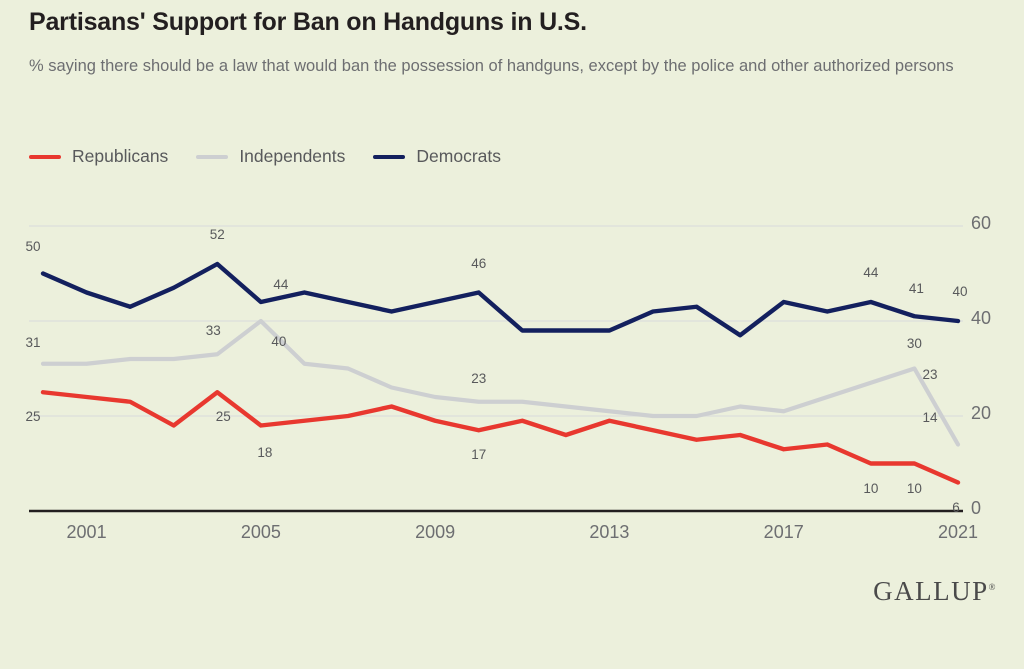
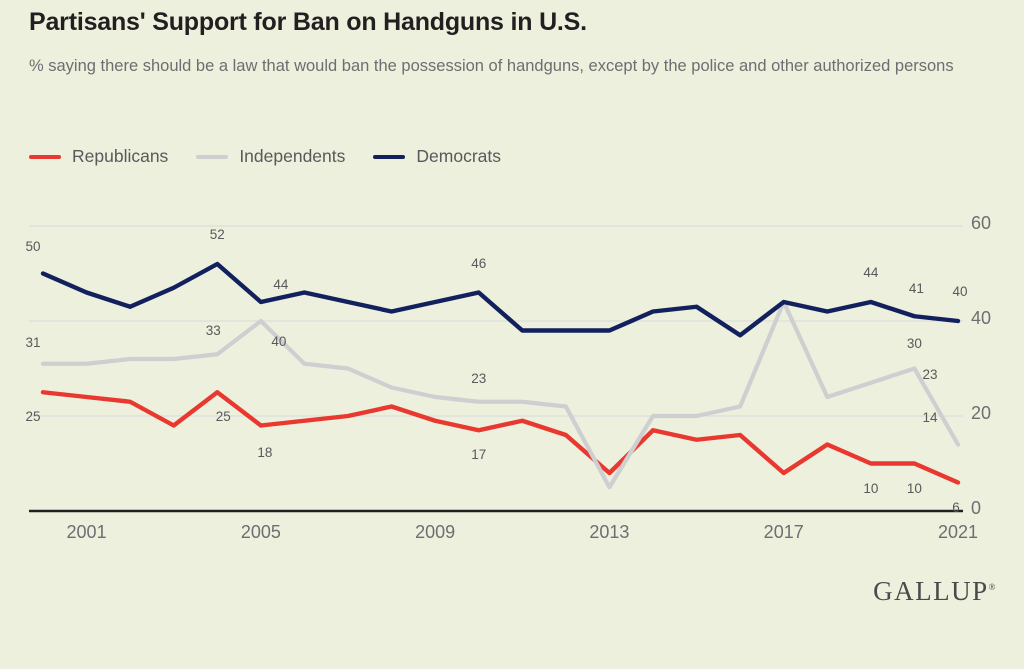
Republicans/2013: 19 -> 8
Independents/2013: 21 -> 5
Republicans/2017: 13 -> 8
Independents/2017: 21 -> 44
